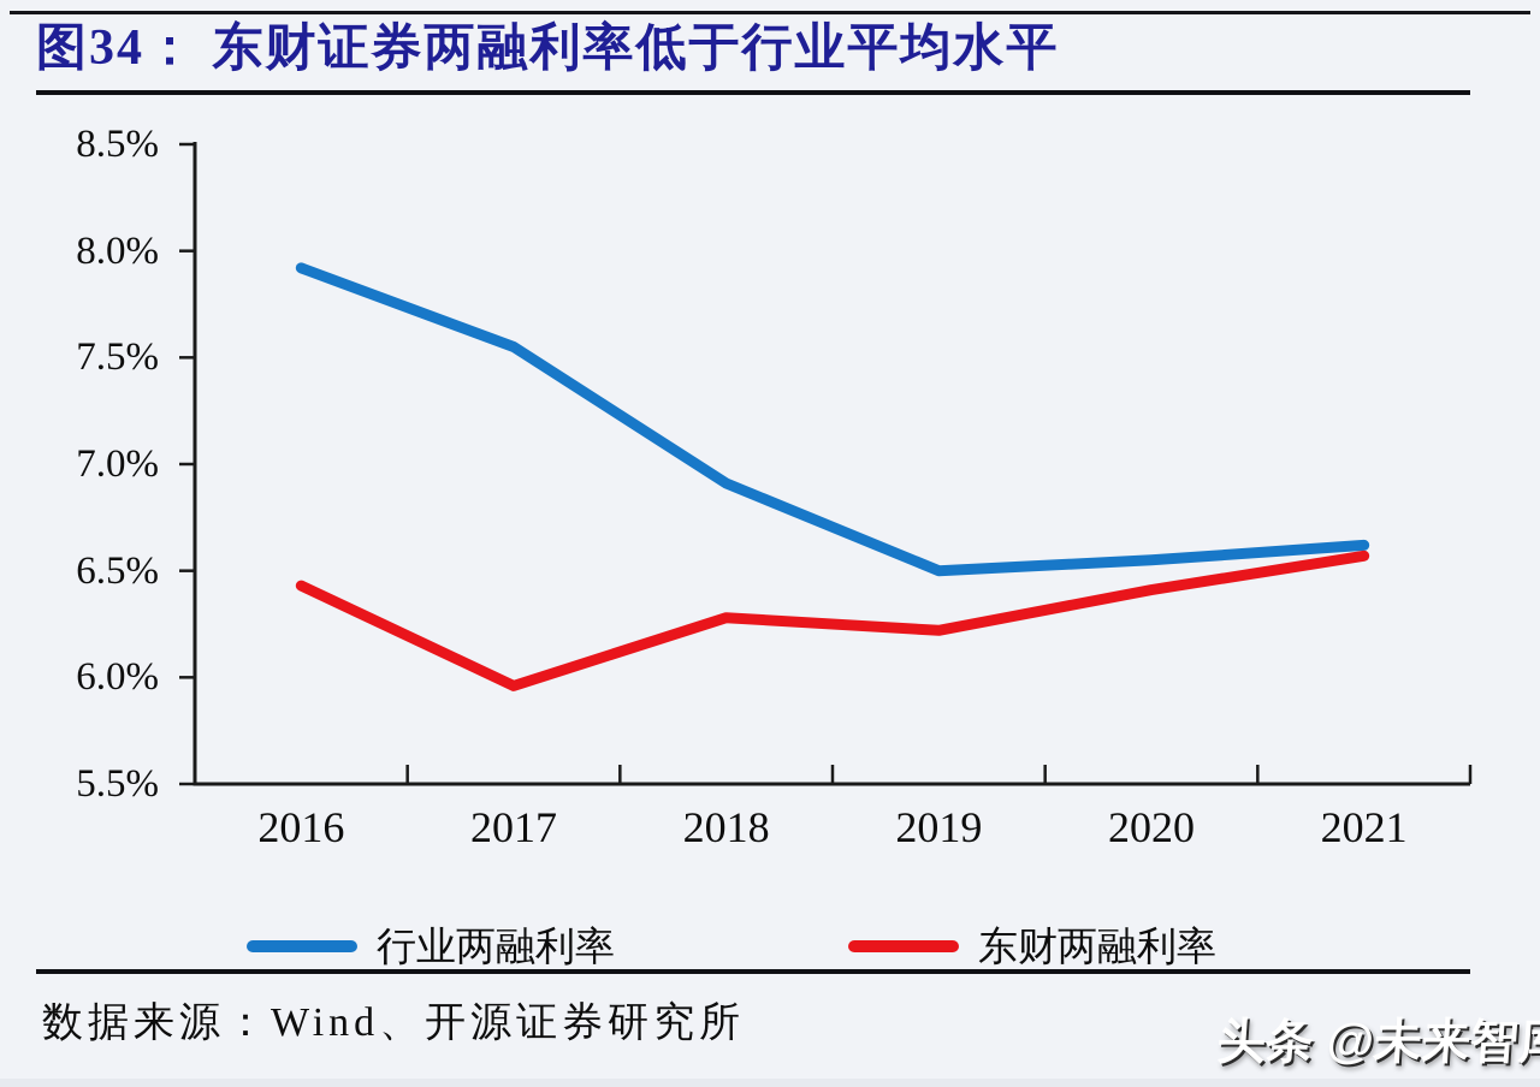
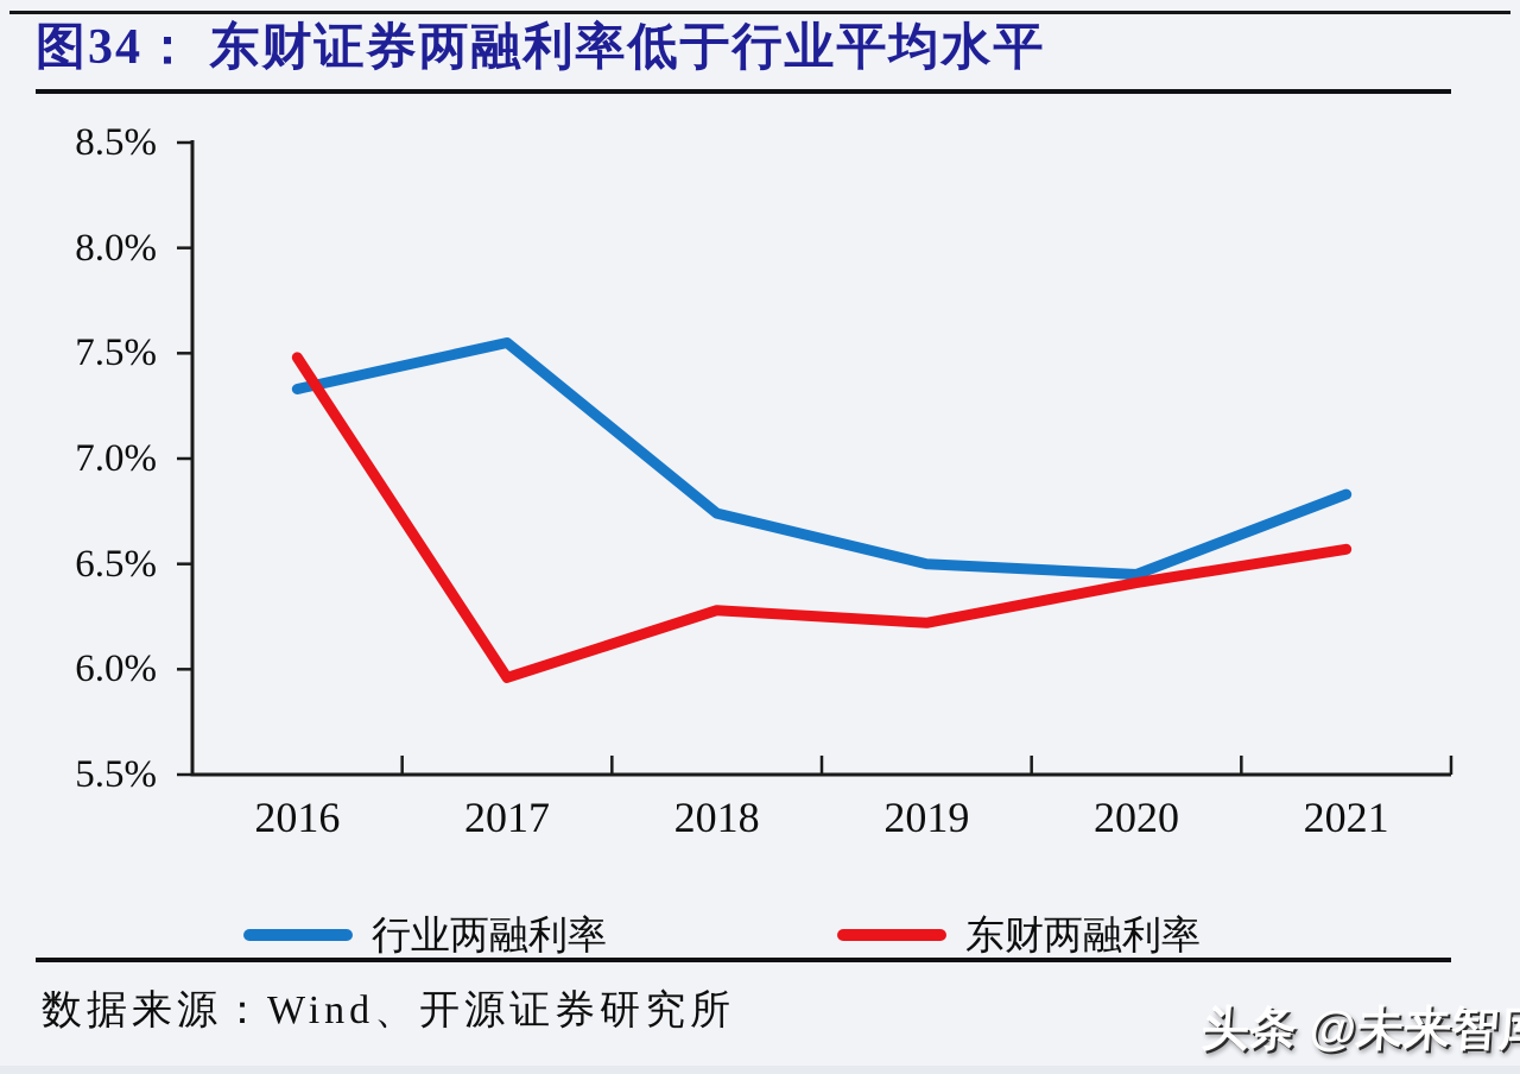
行业两融利率/2016: 7.92% -> 7.33%
东财两融利率/2016: 6.43% -> 7.48%
行业两融利率/2018: 6.91% -> 6.74%
行业两融利率/2020: 6.55% -> 6.45%
行业两融利率/2021: 6.62% -> 6.83%
